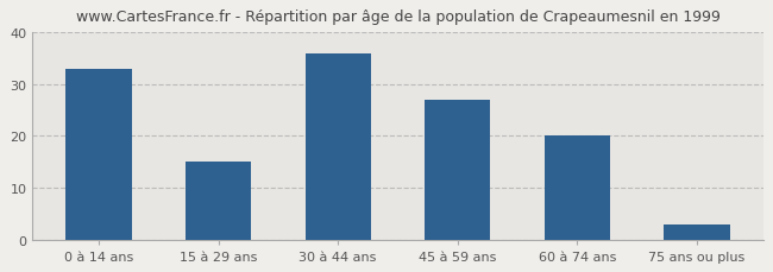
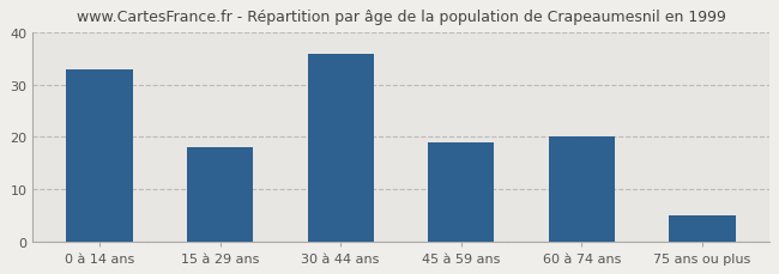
15 à 29 ans: 15 -> 18
45 à 59 ans: 27 -> 19
75 ans ou plus: 3 -> 5
